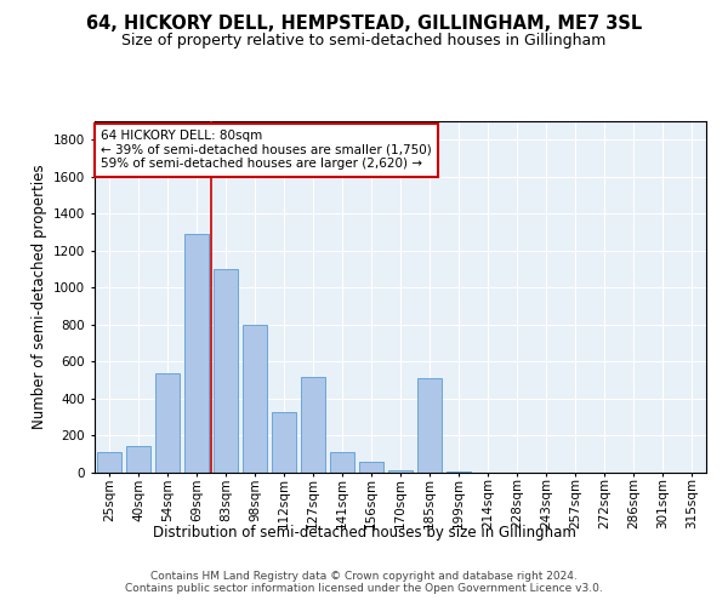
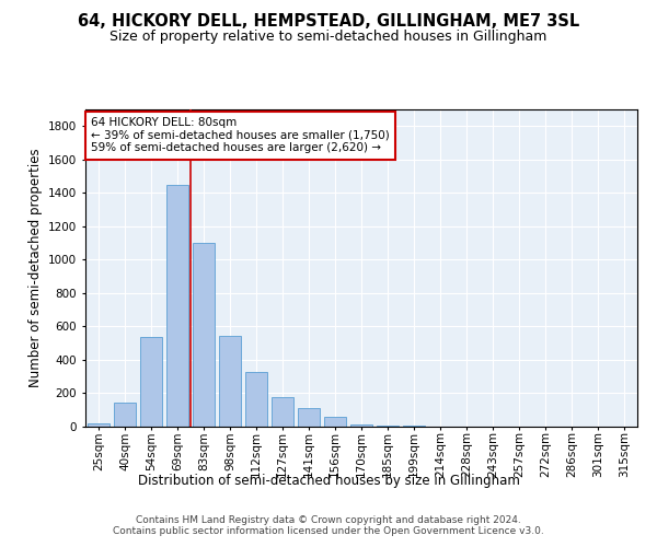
25sqm: 110 -> 20
69sqm: 1290 -> 1450
98sqm: 800 -> 540
127sqm: 520 -> 180
185sqm: 510 -> 0
